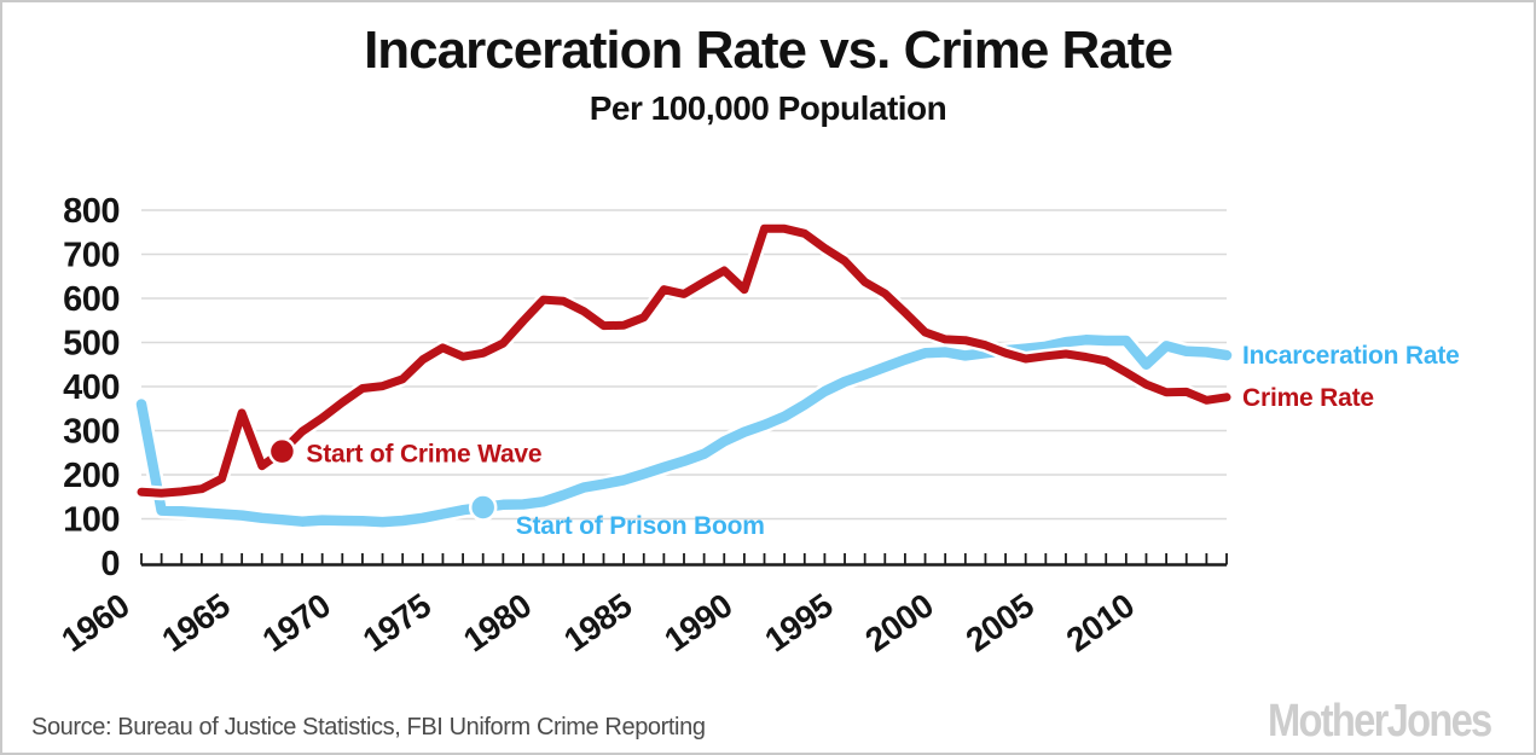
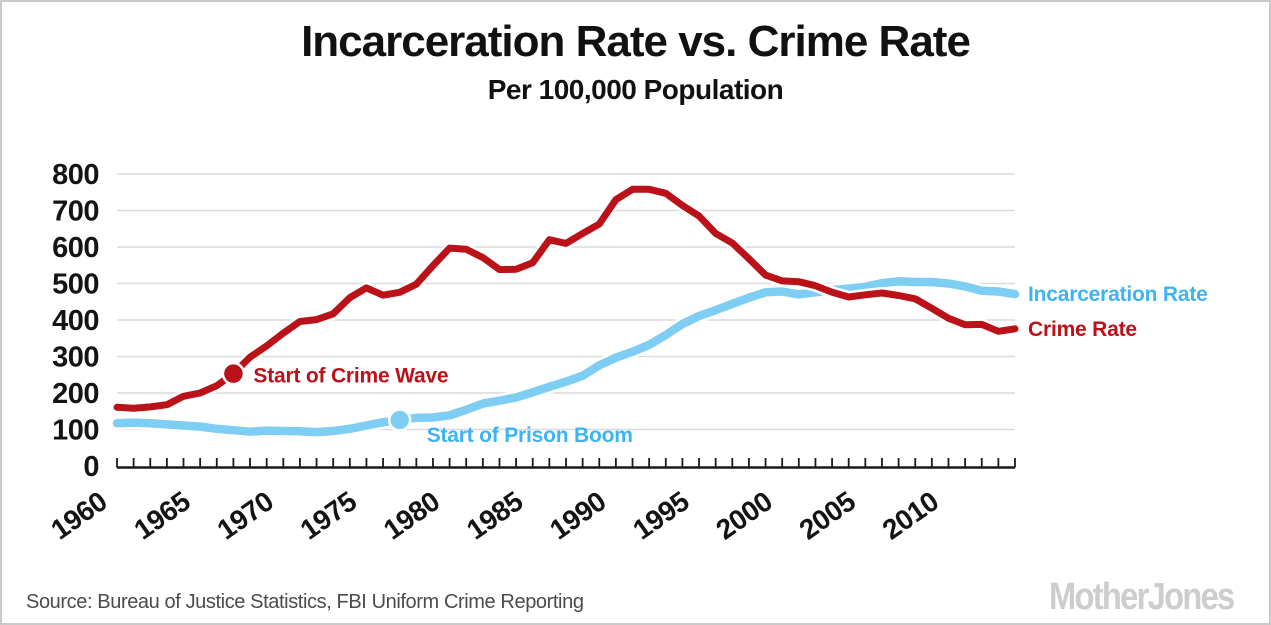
Incarceration Rate/1960: 360 -> 120
Crime Rate/1965: 340 -> 200
Crime Rate/1990: 620 -> 730
Incarceration Rate/2010: 450 -> 500
